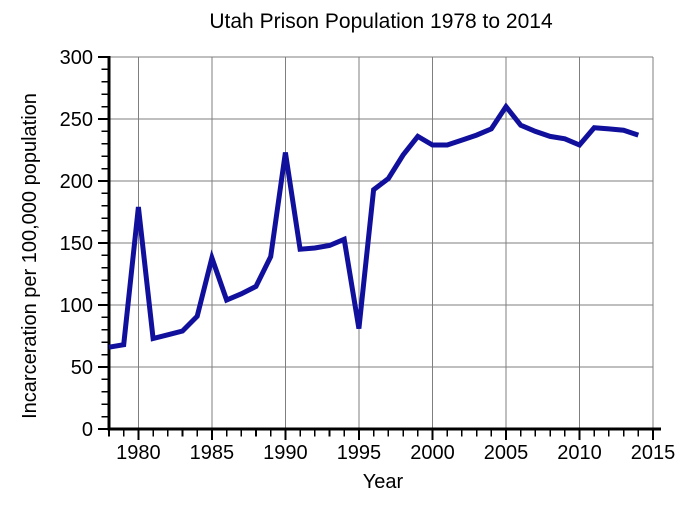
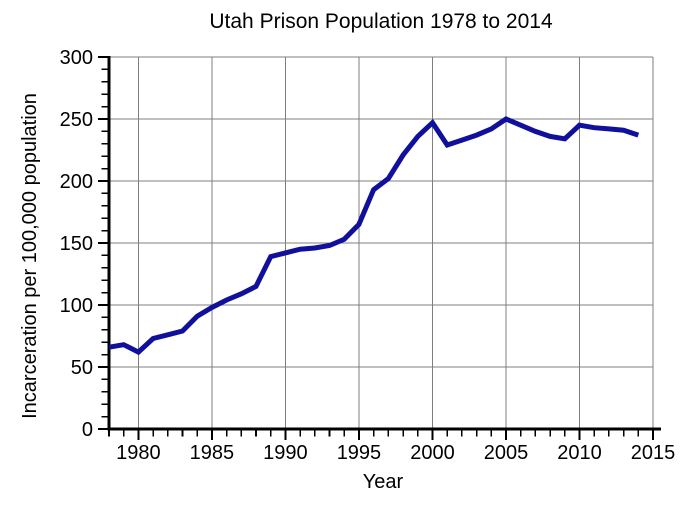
1980: 179 -> 62
1985: 138 -> 98
1990: 223 -> 142
1995: 81 -> 165
2000: 229 -> 247
2005: 260 -> 250
2010: 229 -> 245
